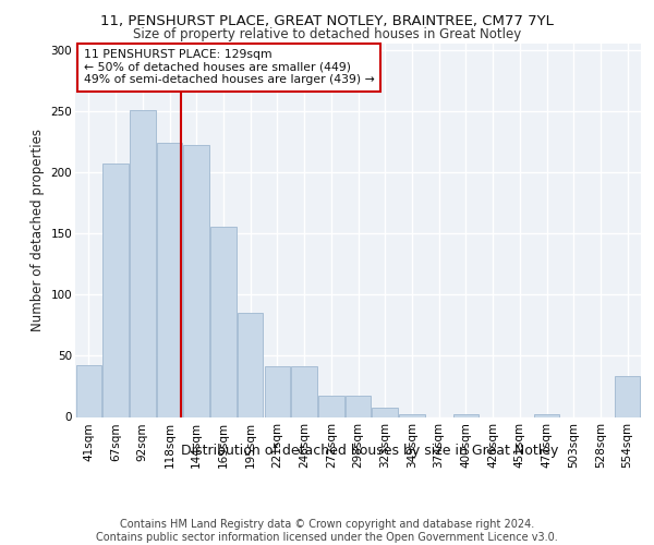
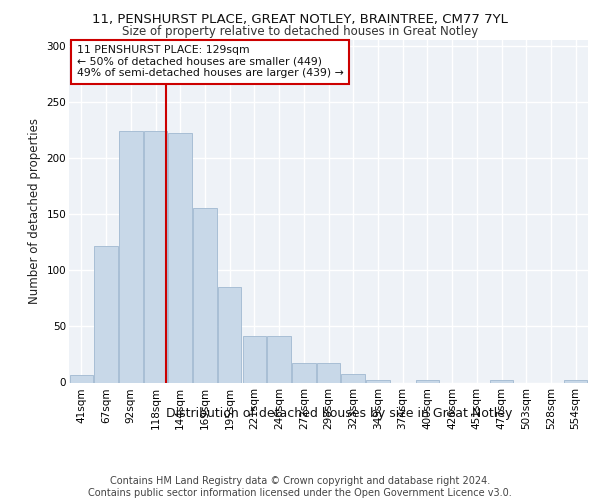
41sqm: 42 -> 7
67sqm: 207 -> 122
92sqm: 251 -> 224
554sqm: 33 -> 2
